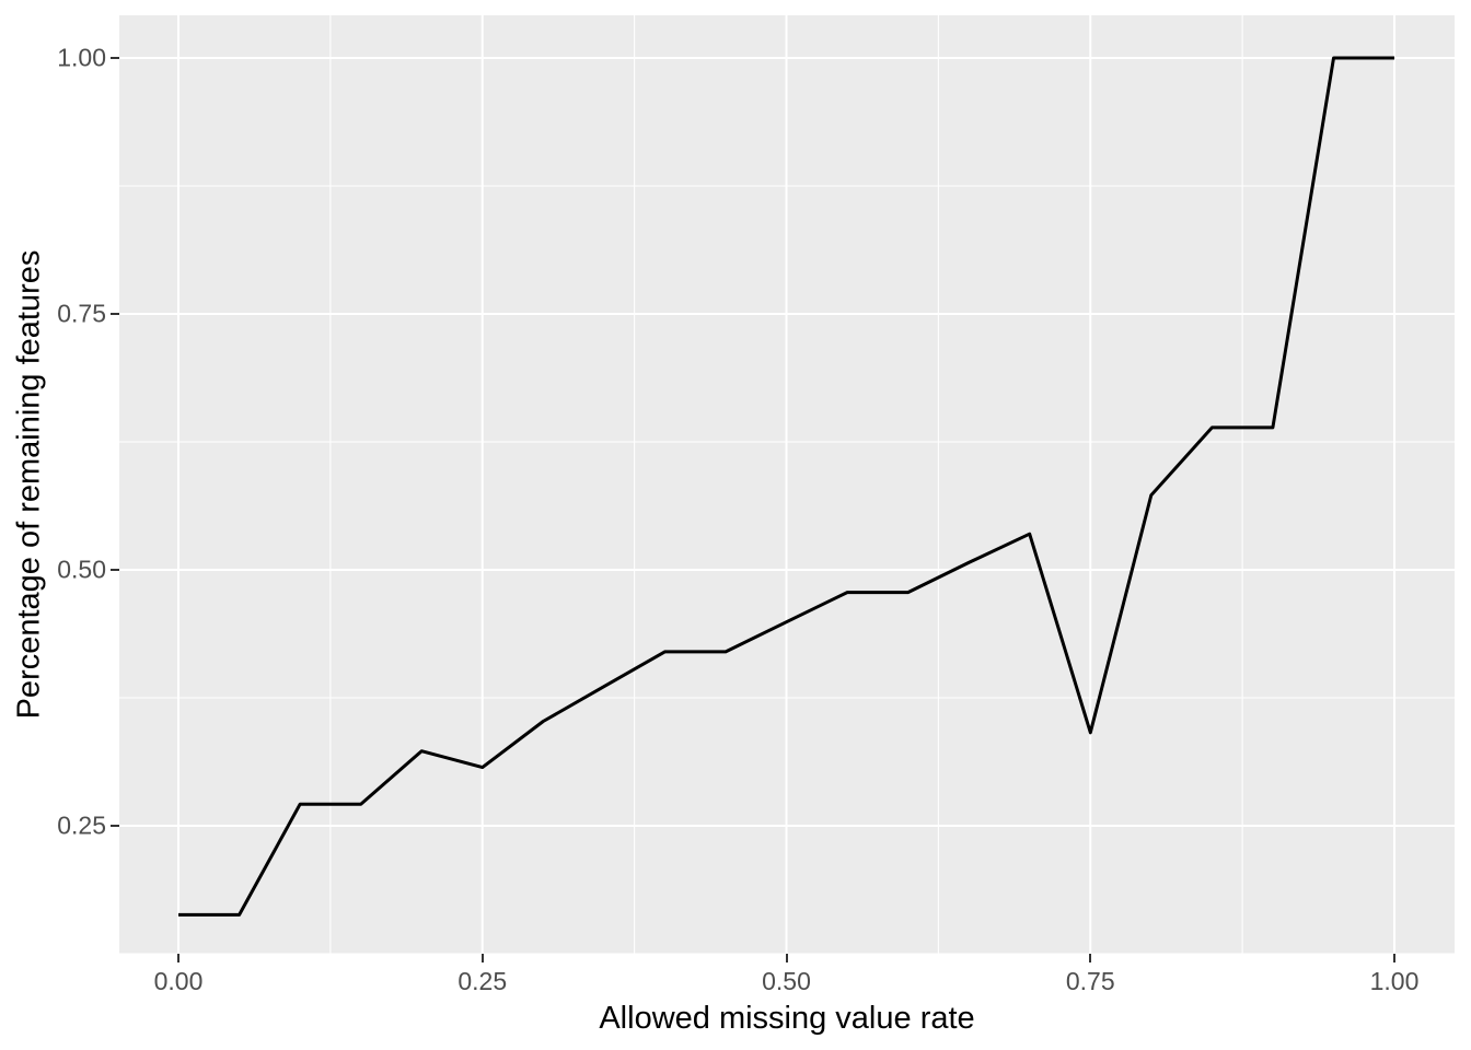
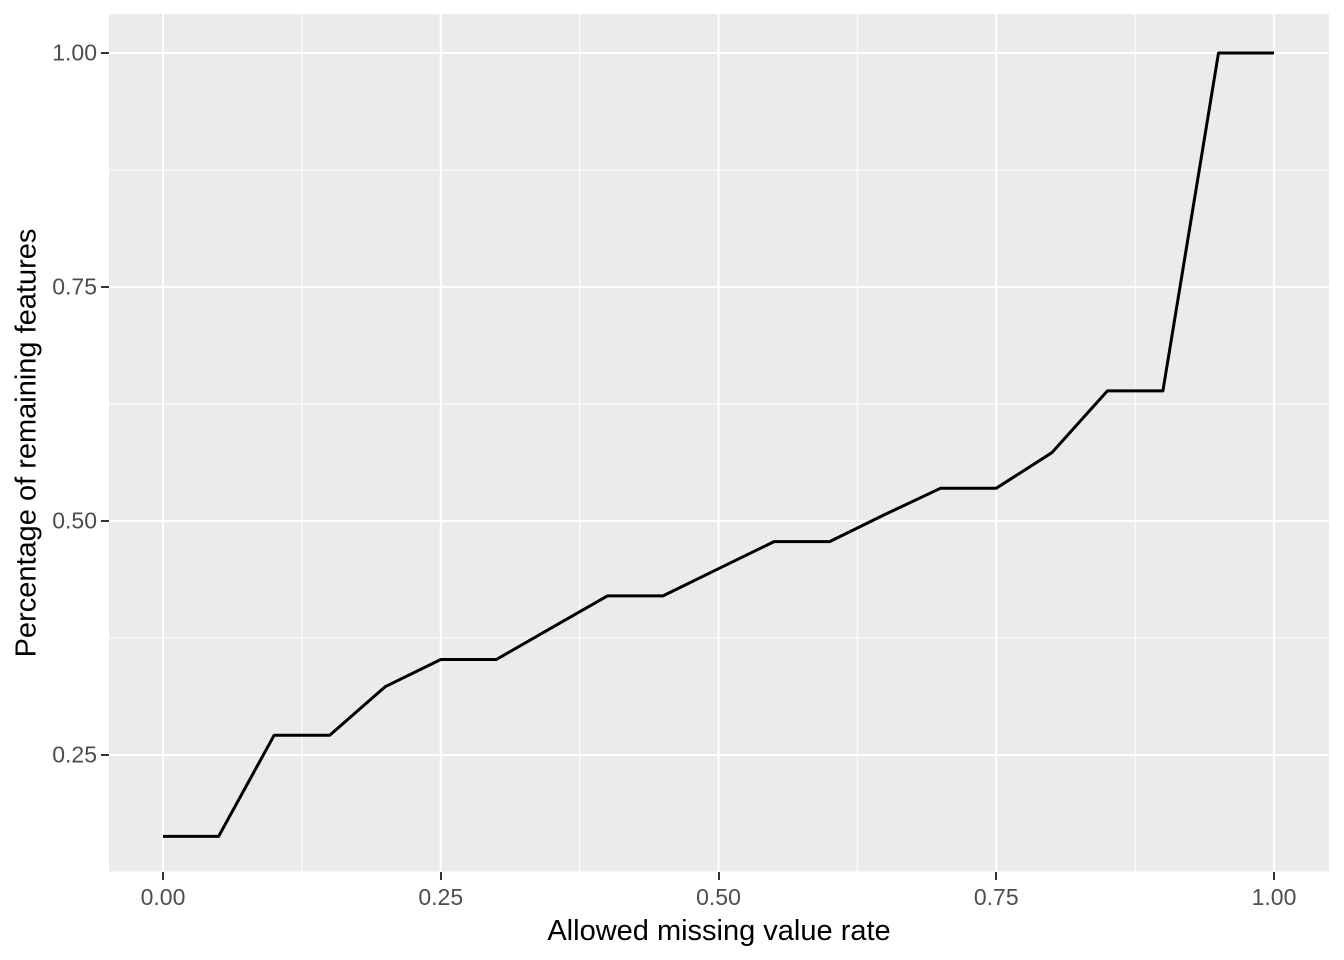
0.25: 0.307 -> 0.352
0.75: 0.341 -> 0.535
